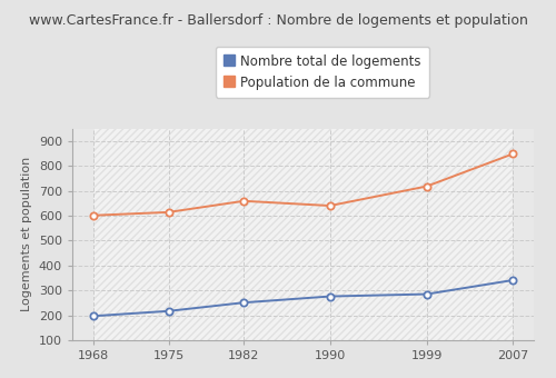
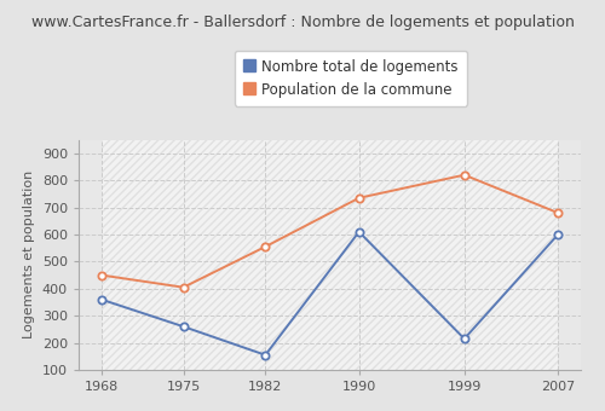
Nombre total de logements/1968: 197 -> 360
Population de la commune/1968: 601 -> 450
Nombre total de logements/1975: 217 -> 260
Population de la commune/1975: 614 -> 405
Nombre total de logements/1982: 251 -> 155
Population de la commune/1982: 659 -> 555
Nombre total de logements/1990: 276 -> 610
Population de la commune/1990: 640 -> 735
Nombre total de logements/1999: 285 -> 215
Population de la commune/1999: 718 -> 820
Nombre total de logements/2007: 341 -> 600
Population de la commune/2007: 848 -> 680
